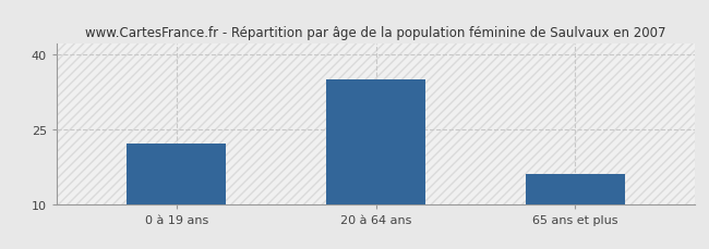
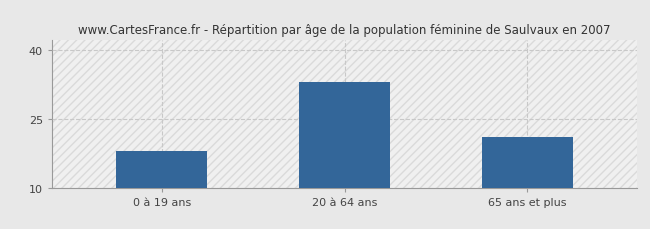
0 à 19 ans: 22 -> 18
20 à 64 ans: 35 -> 33
65 ans et plus: 16 -> 21
